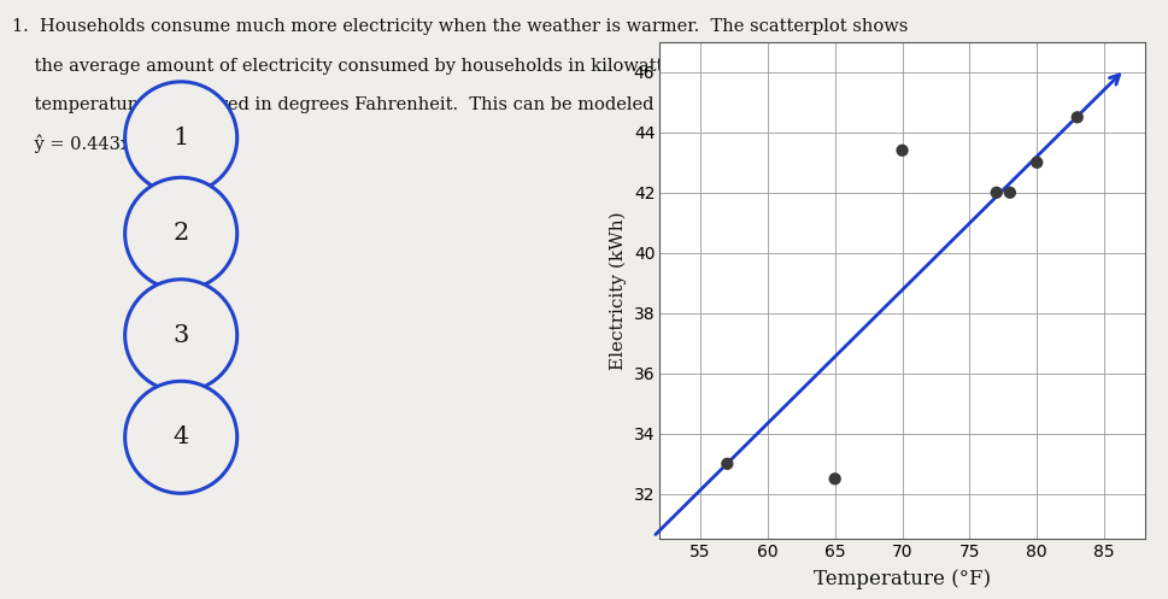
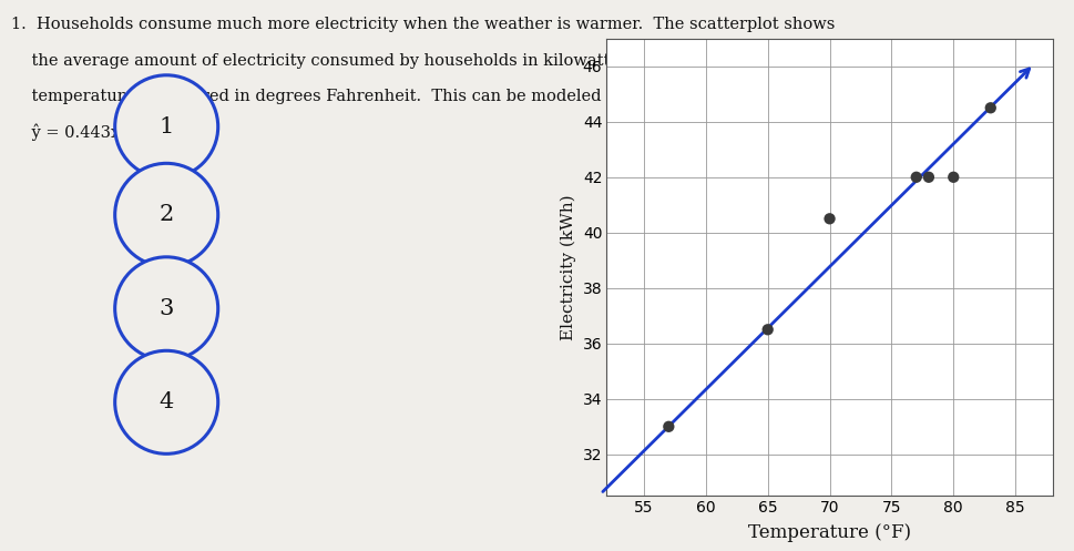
65: 32.5 -> 36.5
70: 43.4 -> 40.5
80: 43.0 -> 42.0
